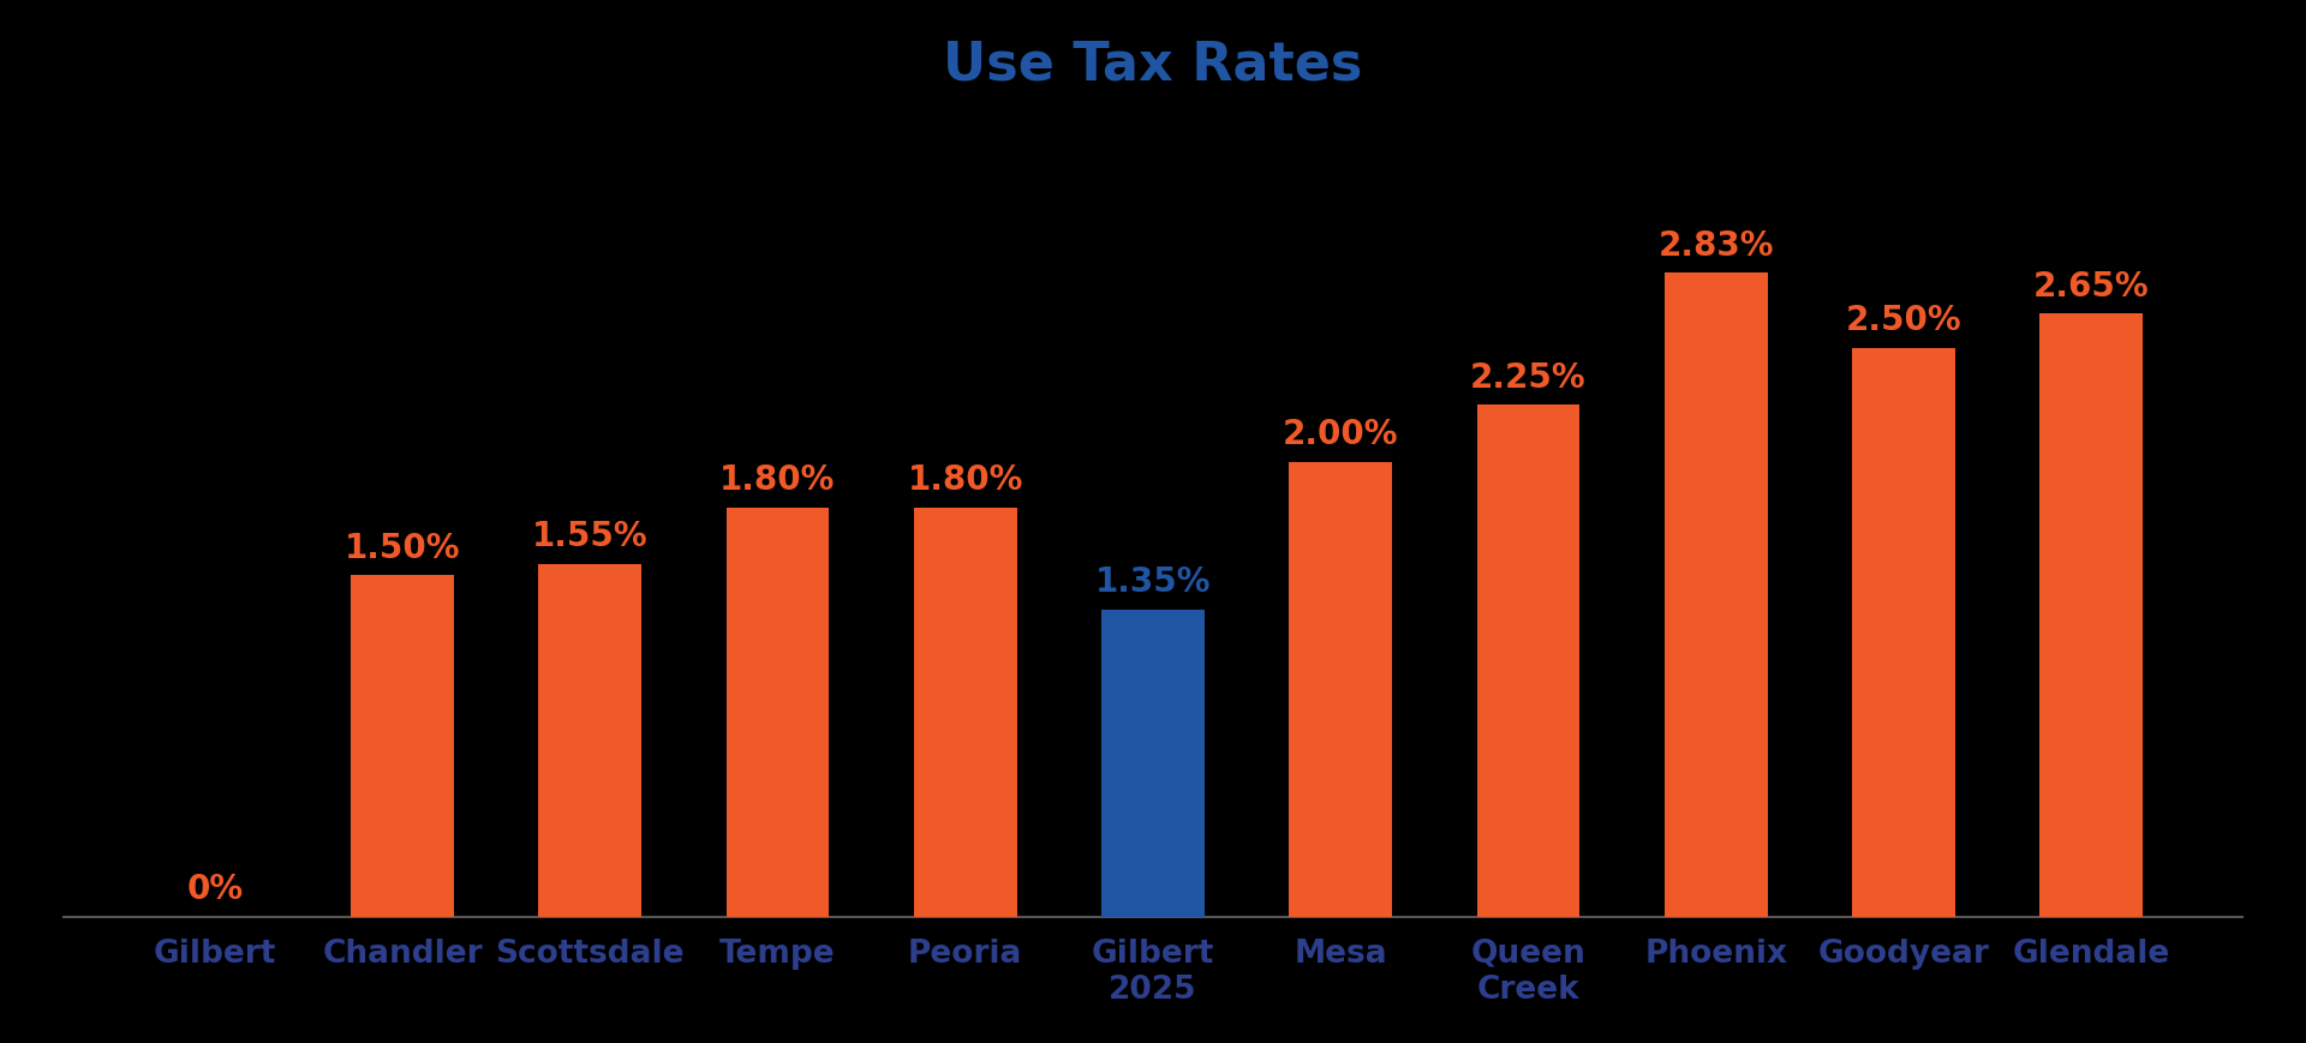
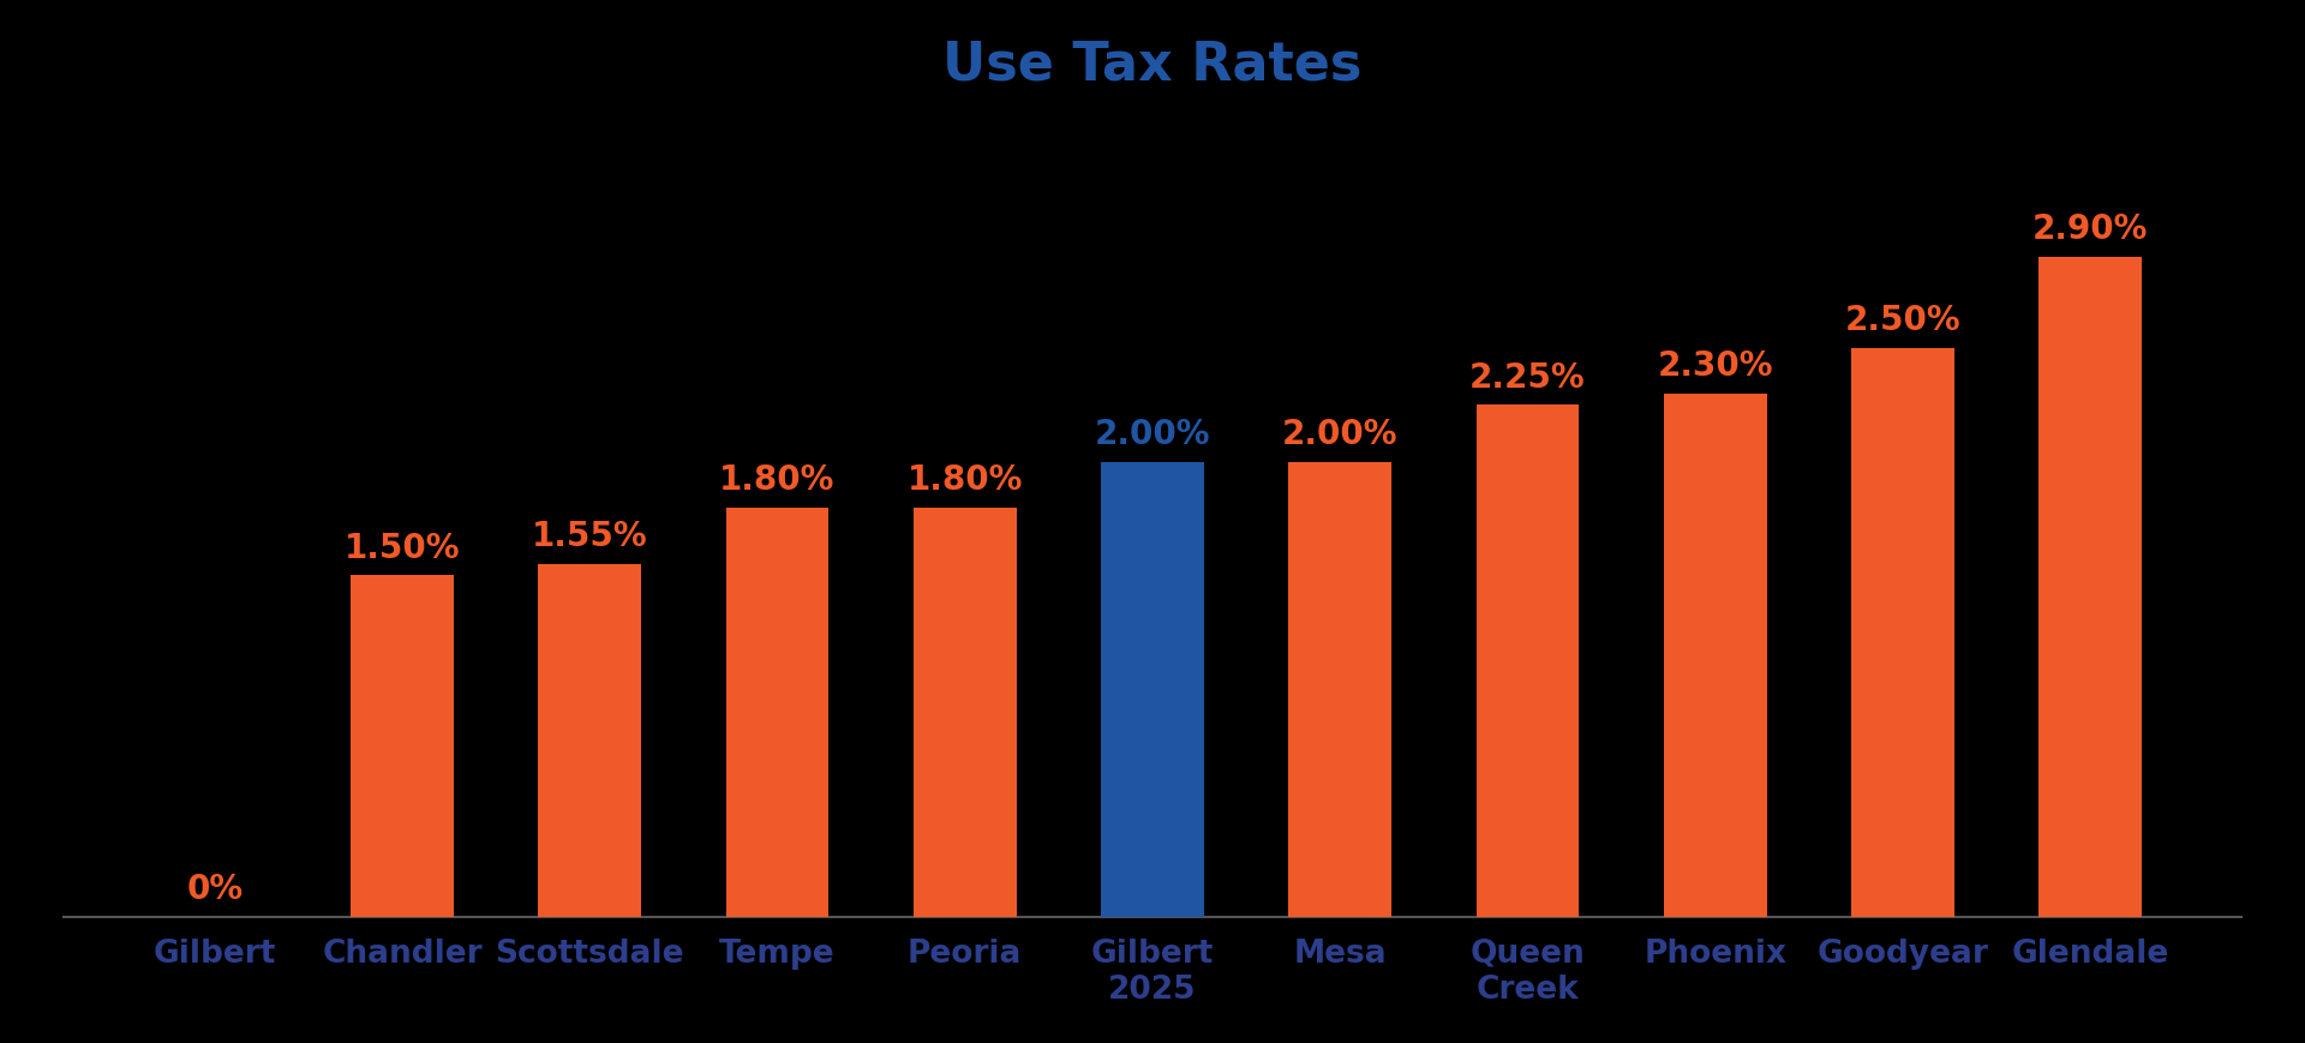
Gilbert 2025: 1.35% -> 2.00%
Phoenix: 2.83% -> 2.30%
Glendale: 2.65% -> 2.90%
